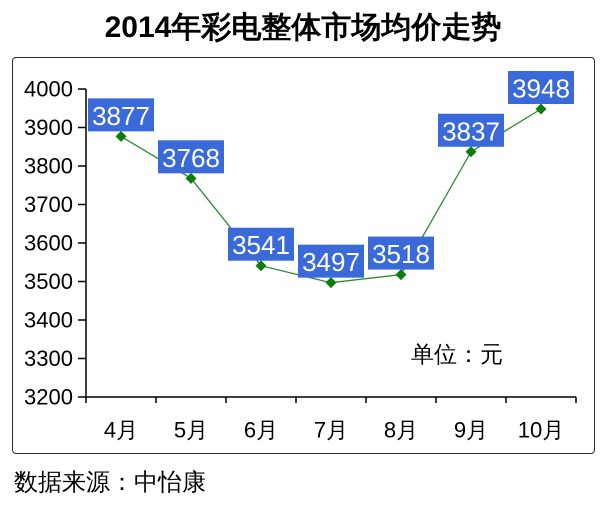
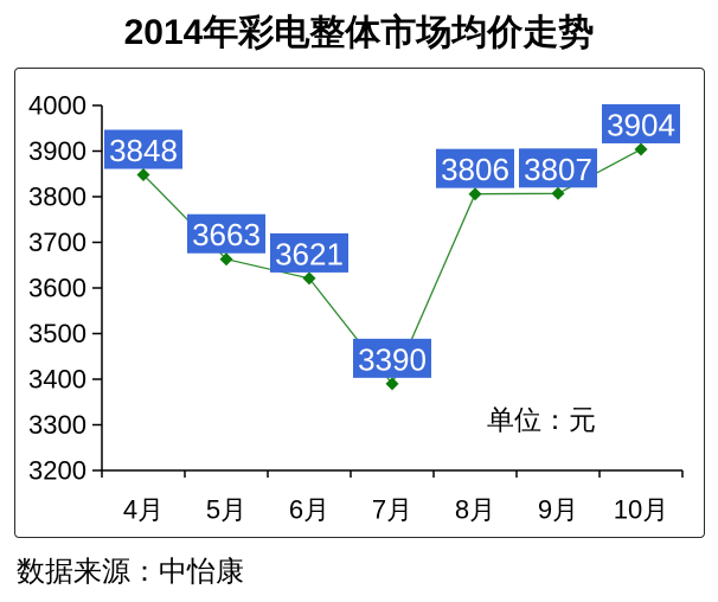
4月: 3877 -> 3848
5月: 3768 -> 3663
6月: 3541 -> 3621
7月: 3497 -> 3390
8月: 3518 -> 3806
9月: 3837 -> 3807
10月: 3948 -> 3904
